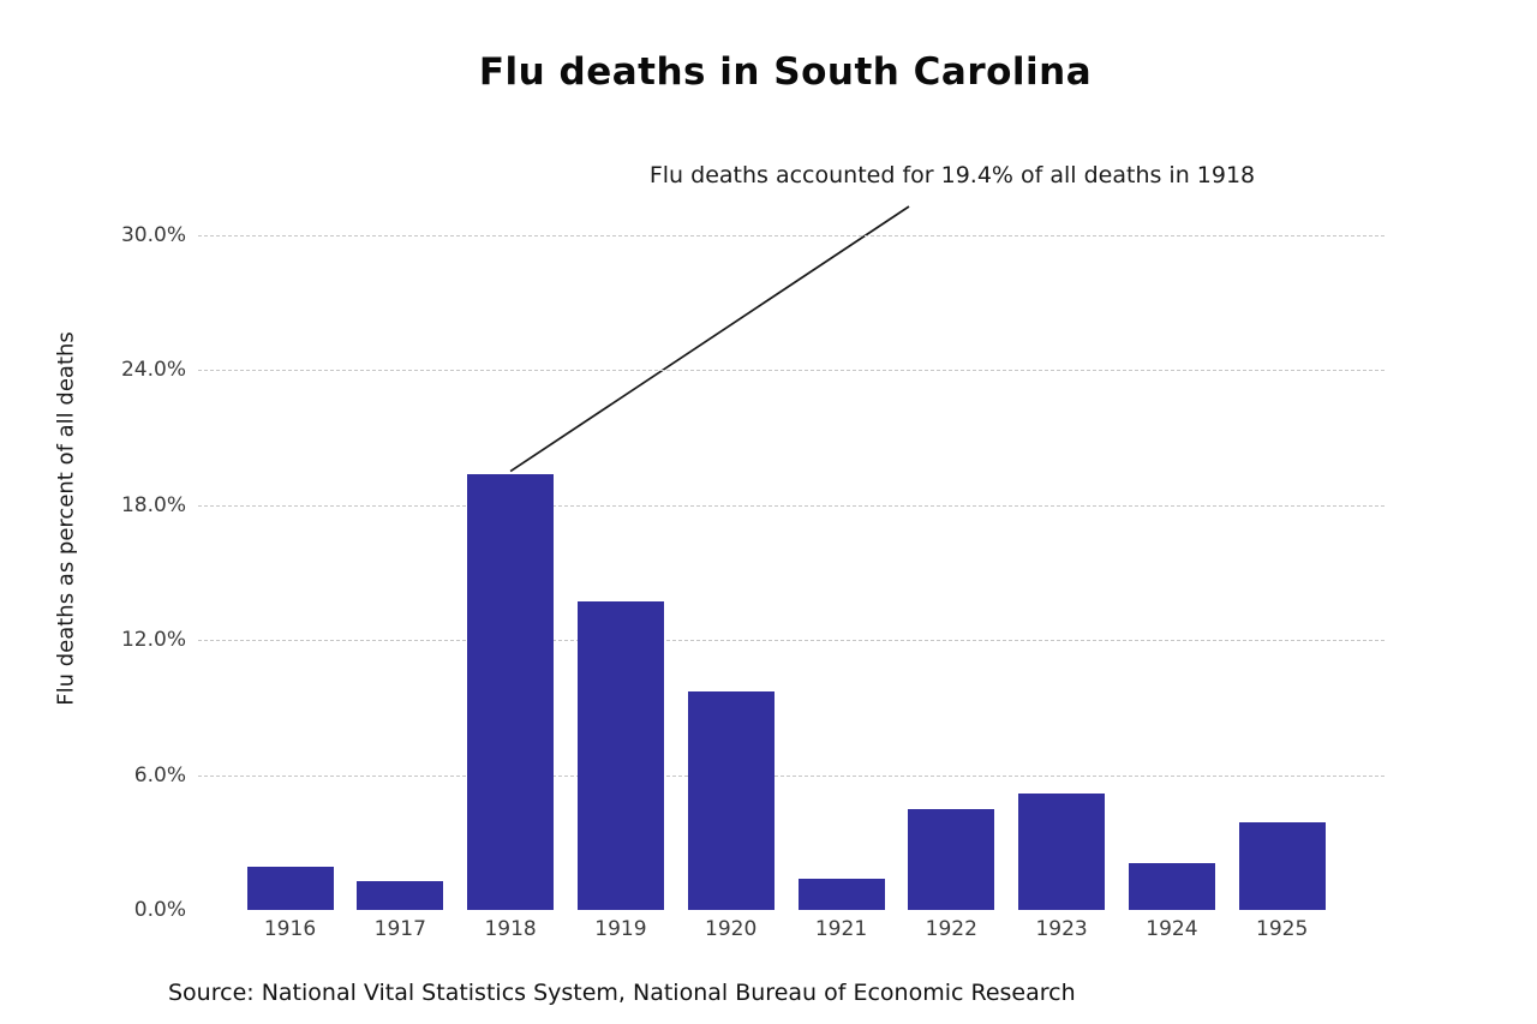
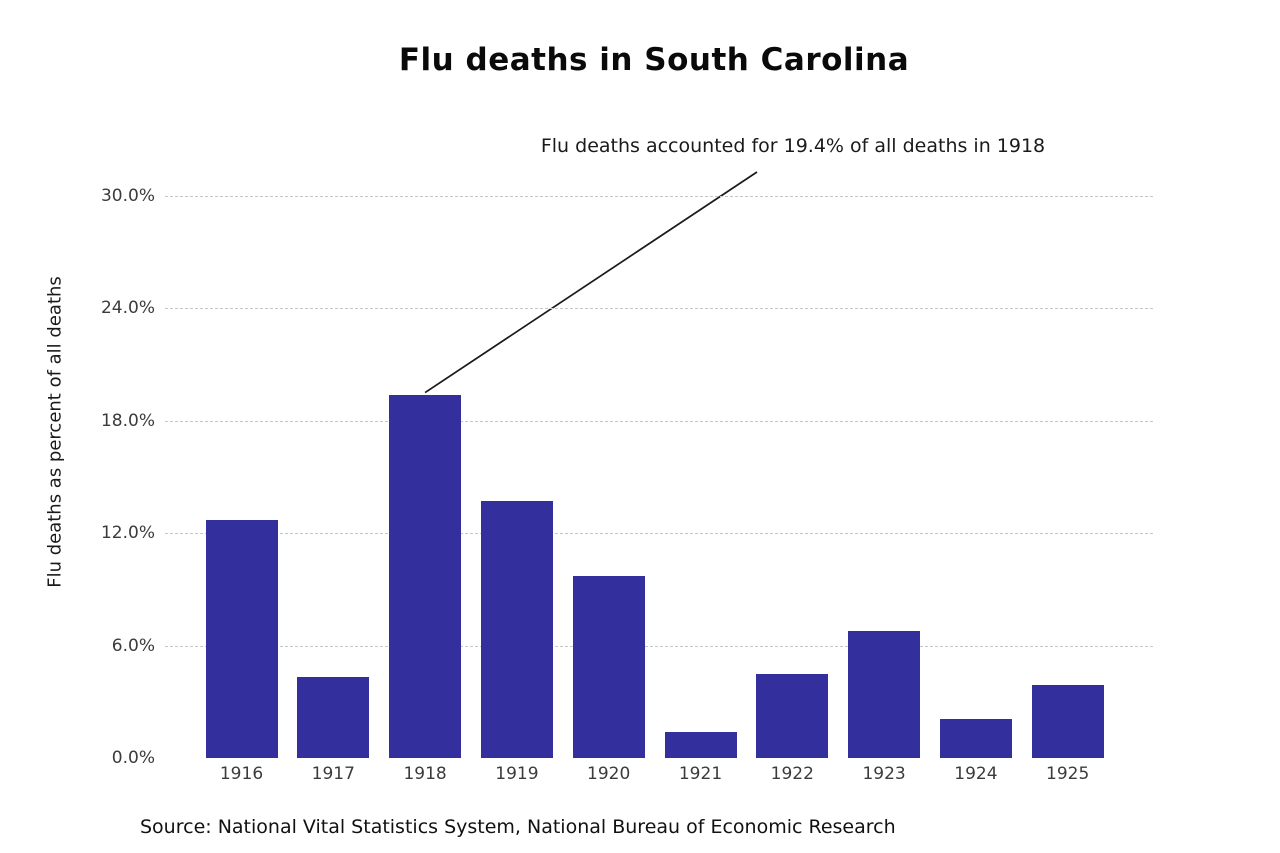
1916: 1.9% -> 12.7%
1917: 1.3% -> 4.3%
1923: 5.2% -> 6.8%
